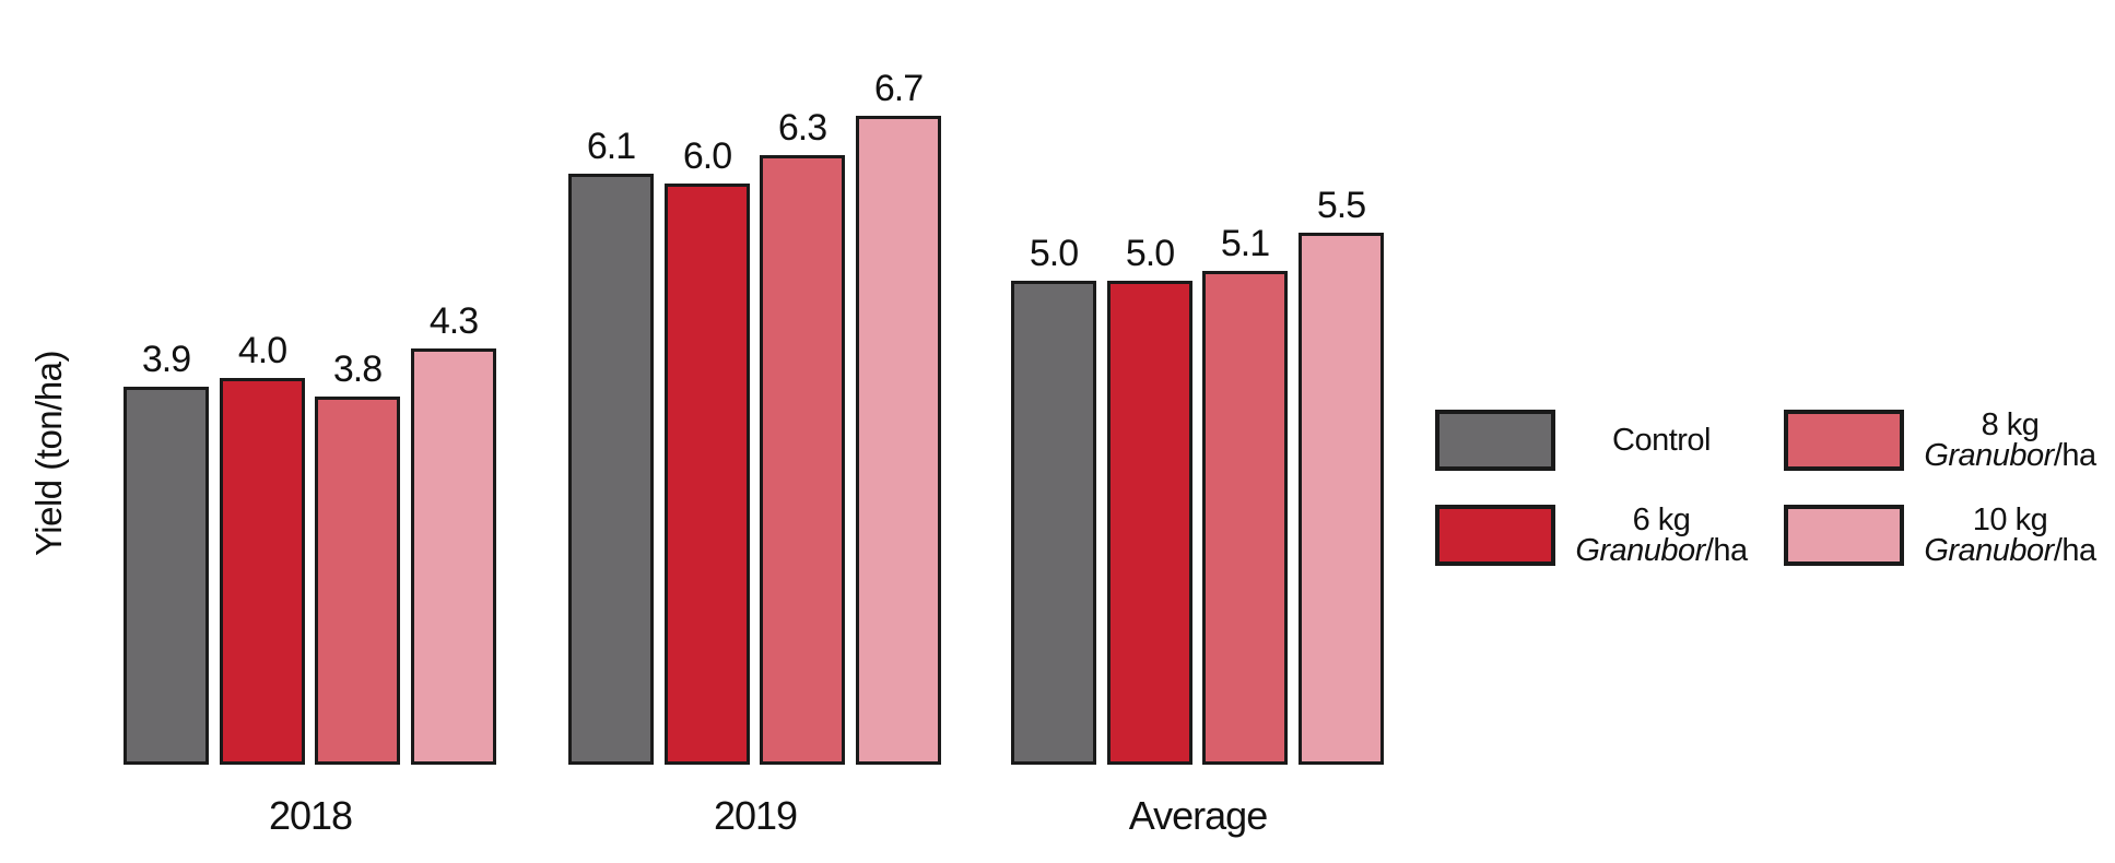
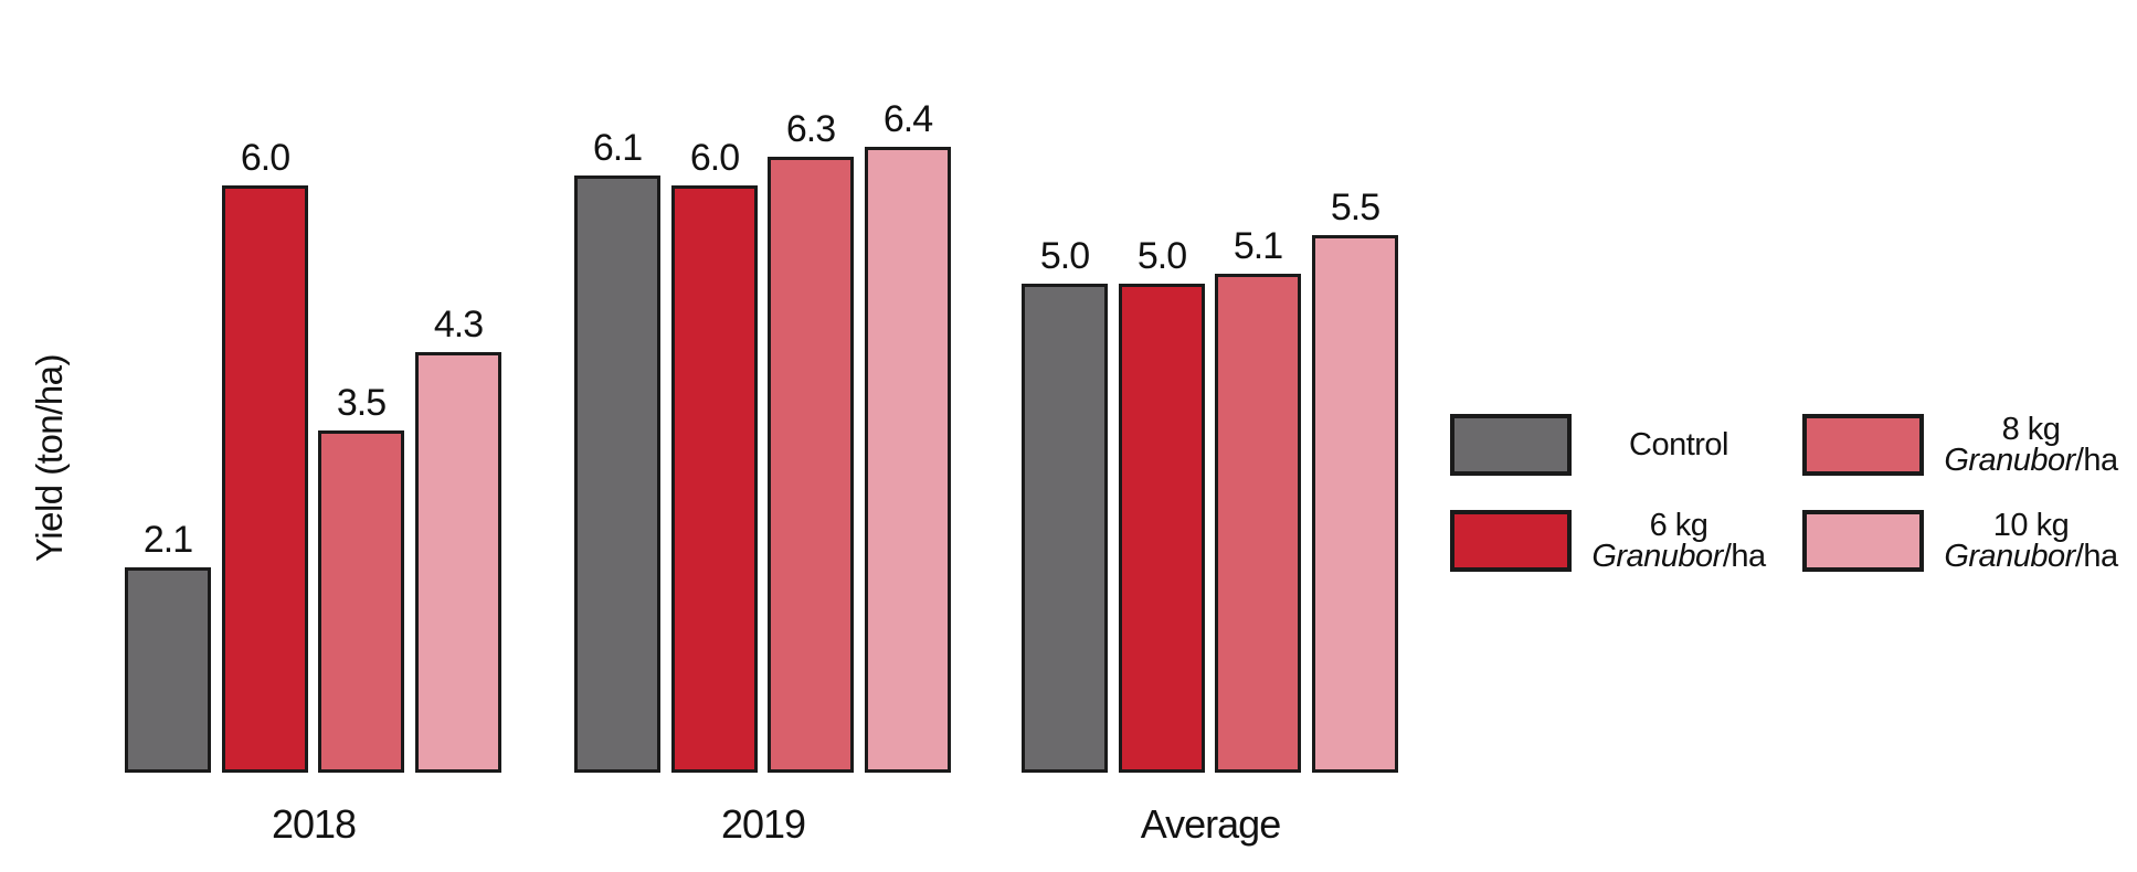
Control/2018: 3.9 -> 2.1
6 kg Granubor/ha/2018: 4.0 -> 6.0
8 kg Granubor/ha/2018: 3.8 -> 3.5
10 kg Granubor/ha/2019: 6.7 -> 6.4
